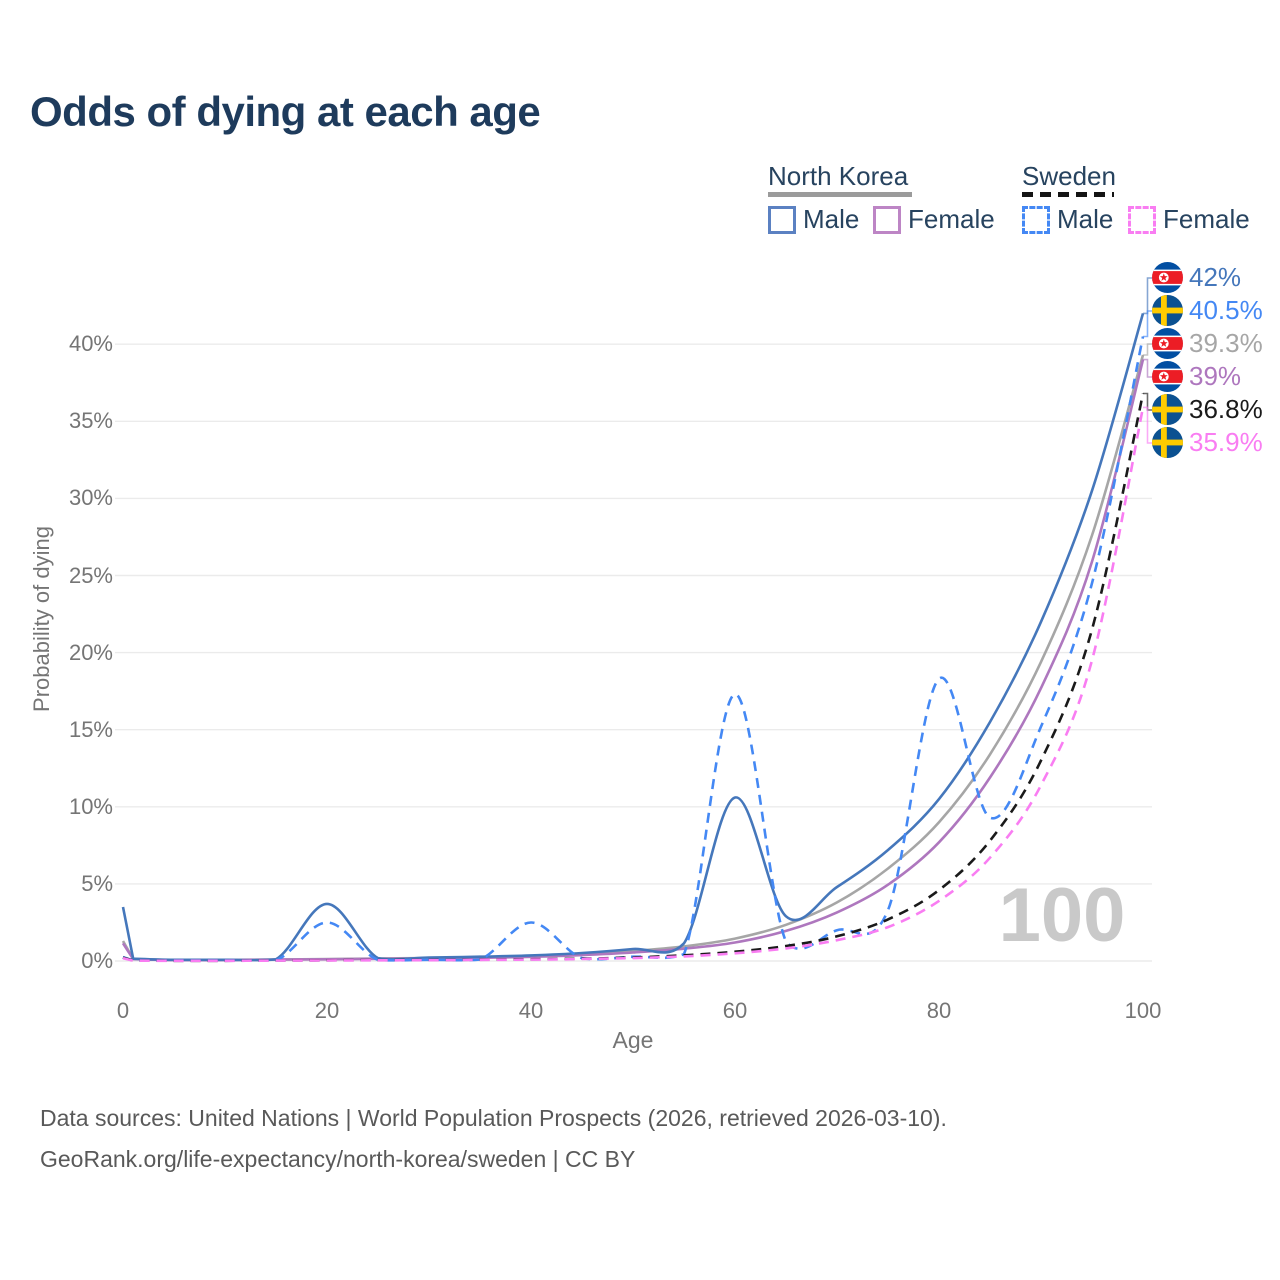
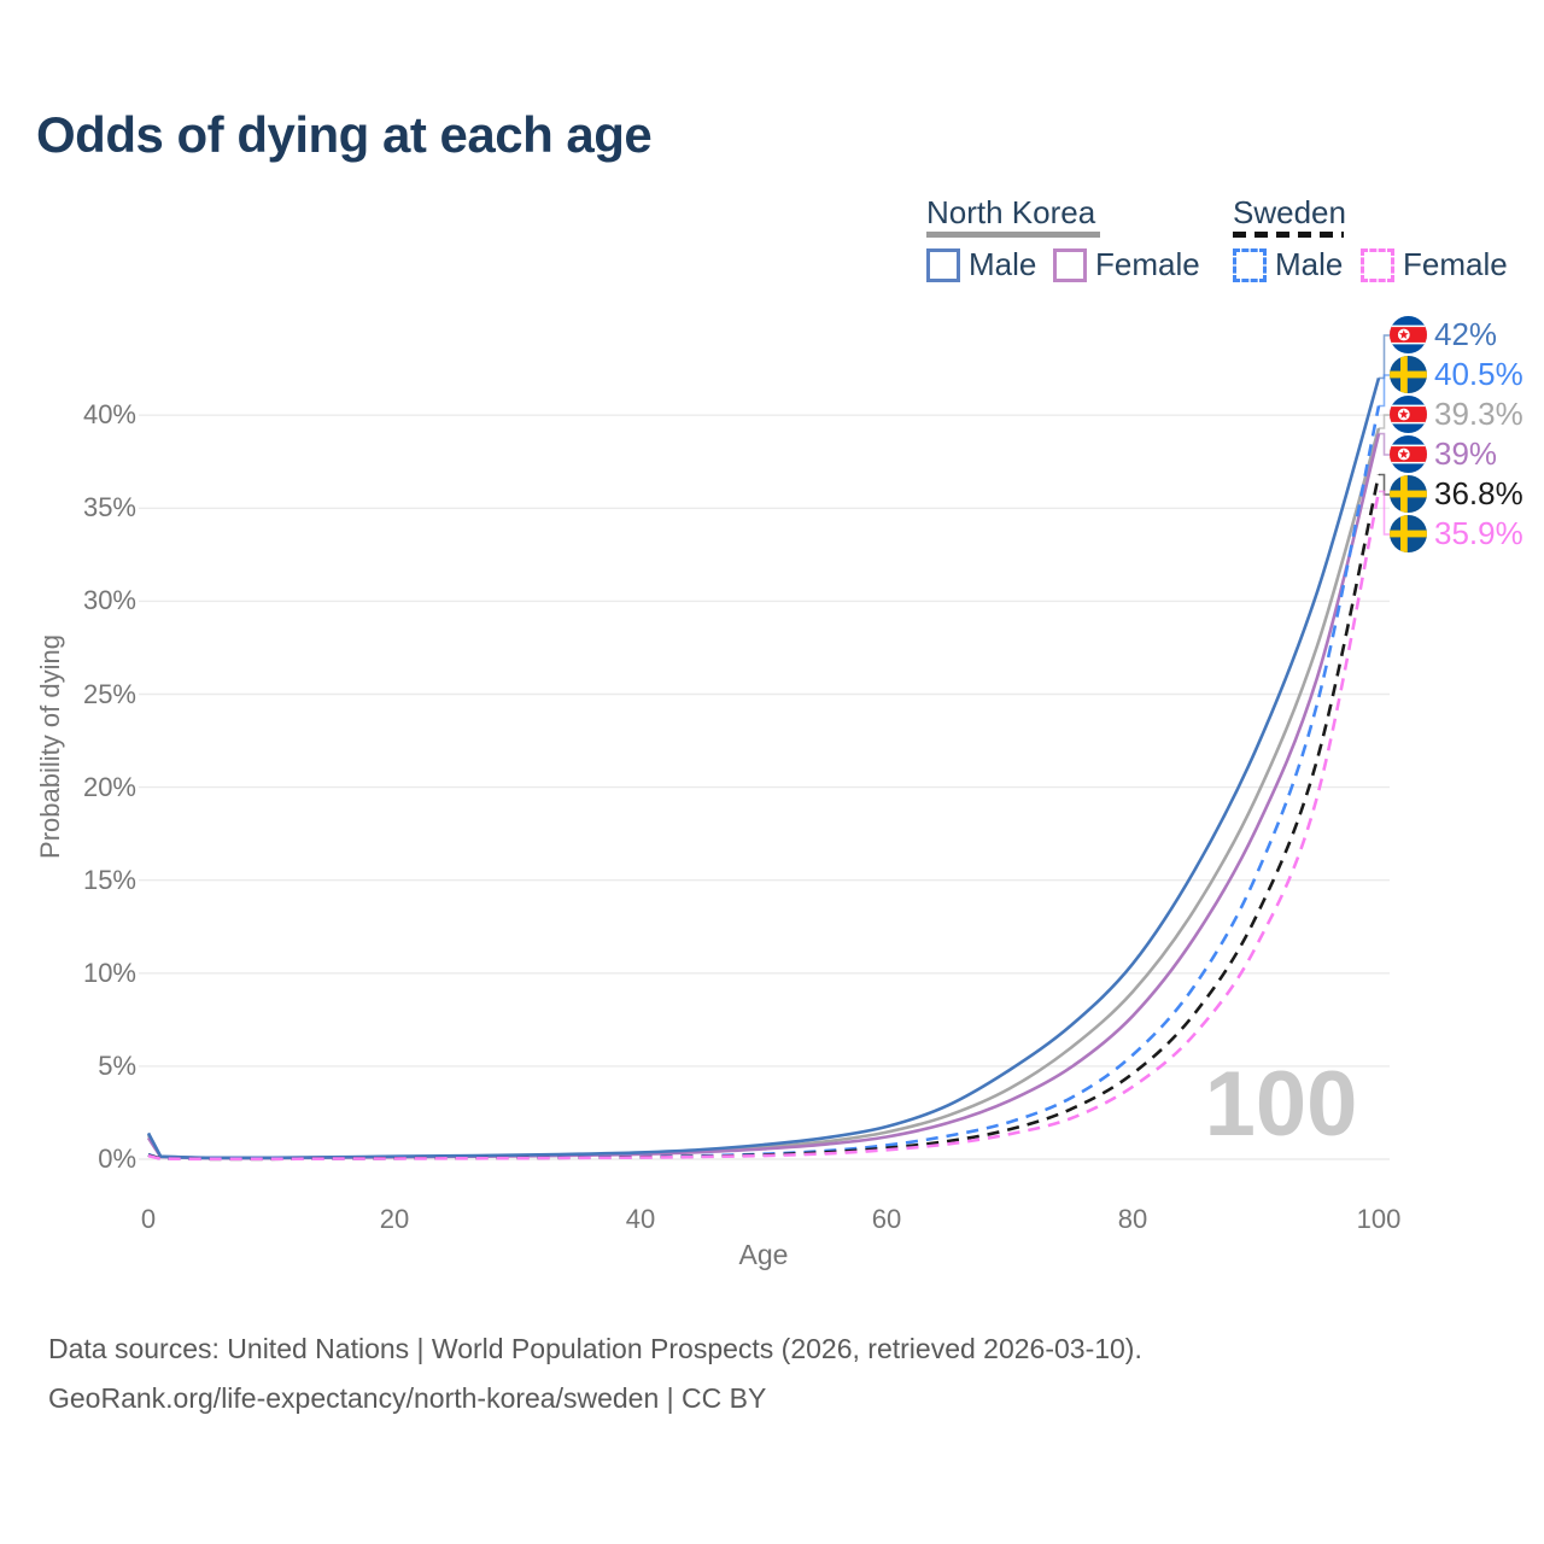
North Korea Male/0: 3.5% -> 1.4%
North Korea Male/20: 3.7% -> 0.1%
Sweden Male/20: 2.5% -> 0.1%
Sweden Male/40: 2.5% -> 0.1%
North Korea Male/60: 10.6% -> 1.8%
Sweden Male/60: 17.3% -> 0.8%
Sweden Male/80: 18.3% -> 5.6%
